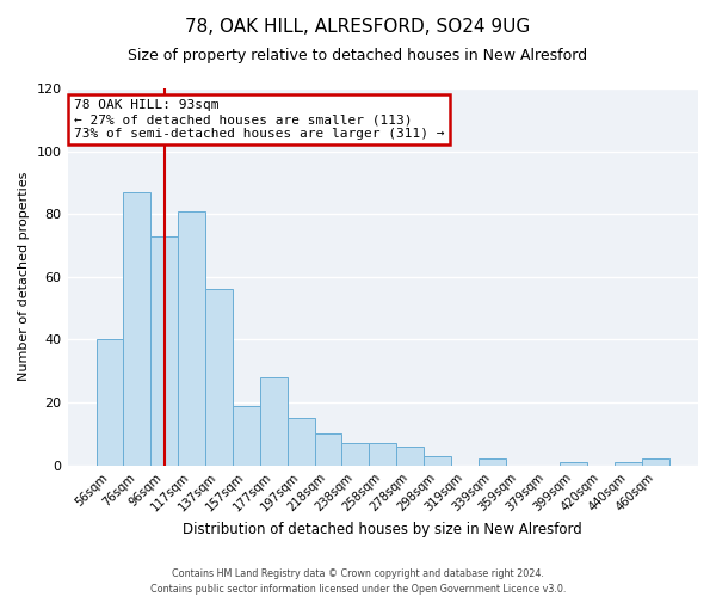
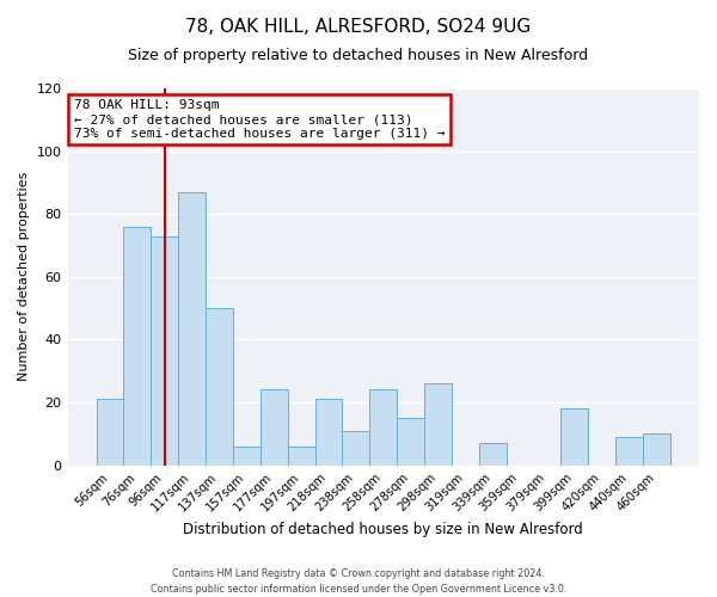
56sqm: 40 -> 21
76sqm: 87 -> 76
117sqm: 81 -> 87
137sqm: 56 -> 50
157sqm: 19 -> 6
177sqm: 28 -> 24
197sqm: 15 -> 6
218sqm: 10 -> 21
238sqm: 7 -> 11
258sqm: 7 -> 24
278sqm: 6 -> 15
298sqm: 3 -> 26
339sqm: 2 -> 7
399sqm: 1 -> 18
440sqm: 1 -> 9
460sqm: 2 -> 10
